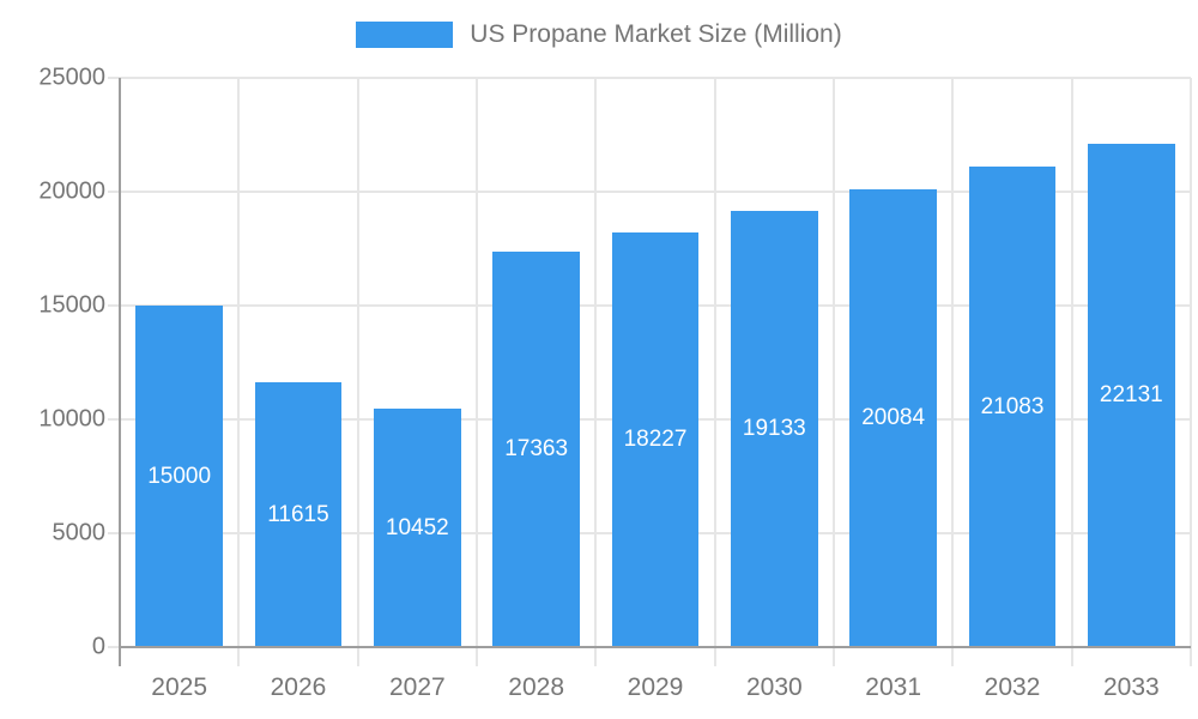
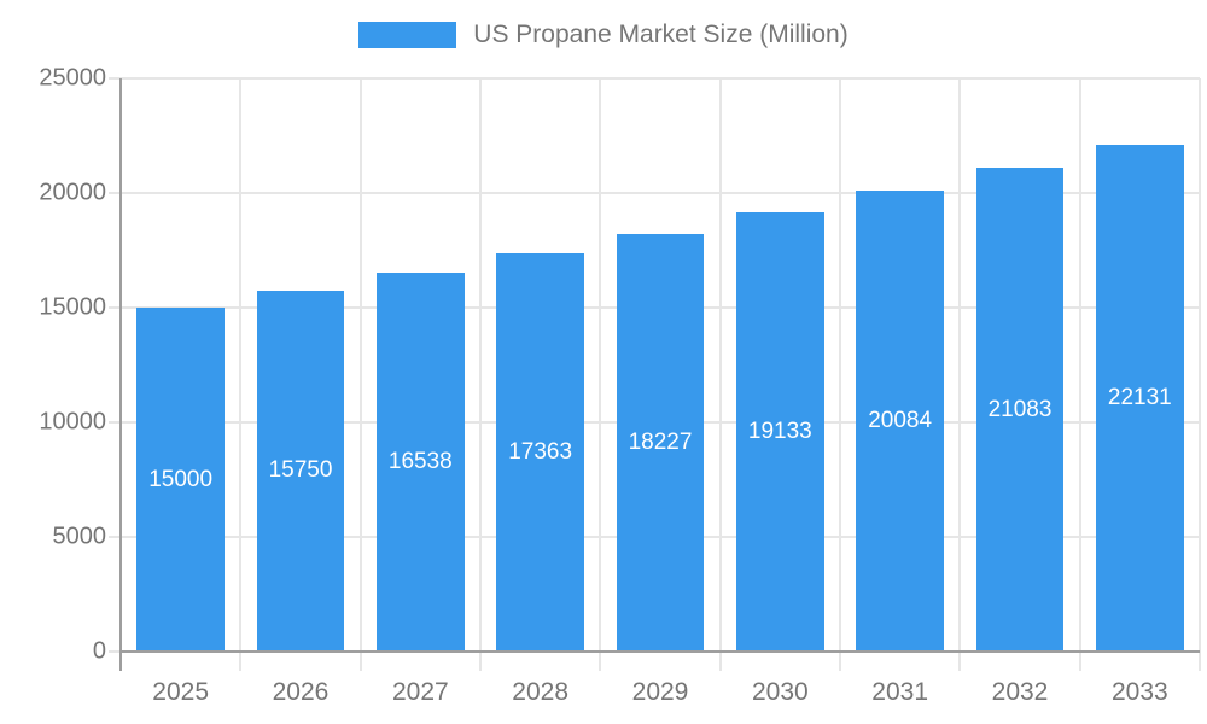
2026: 11615 -> 15750
2027: 10452 -> 16538
